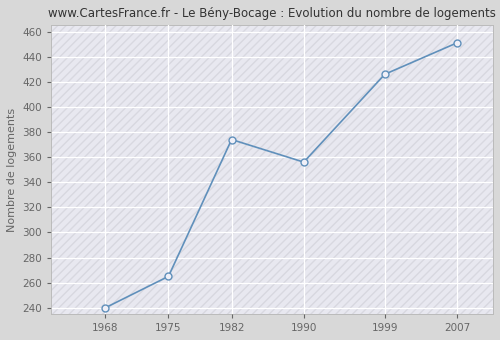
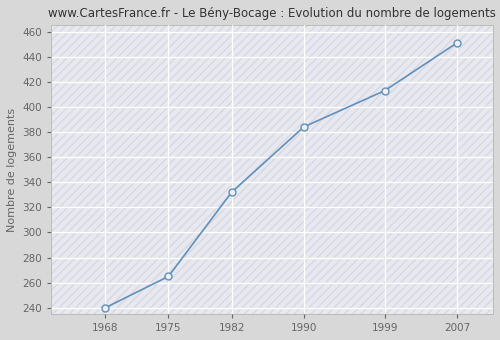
1982: 374 -> 332
1990: 356 -> 384
1999: 426 -> 413
